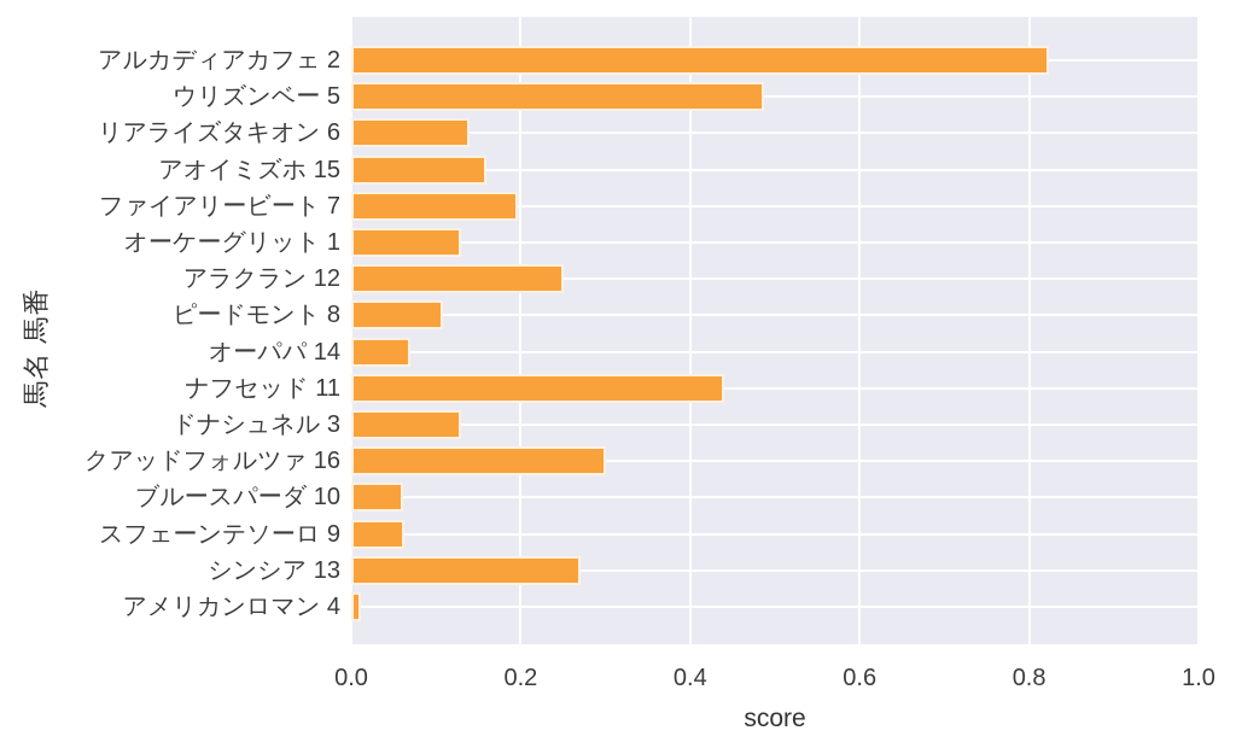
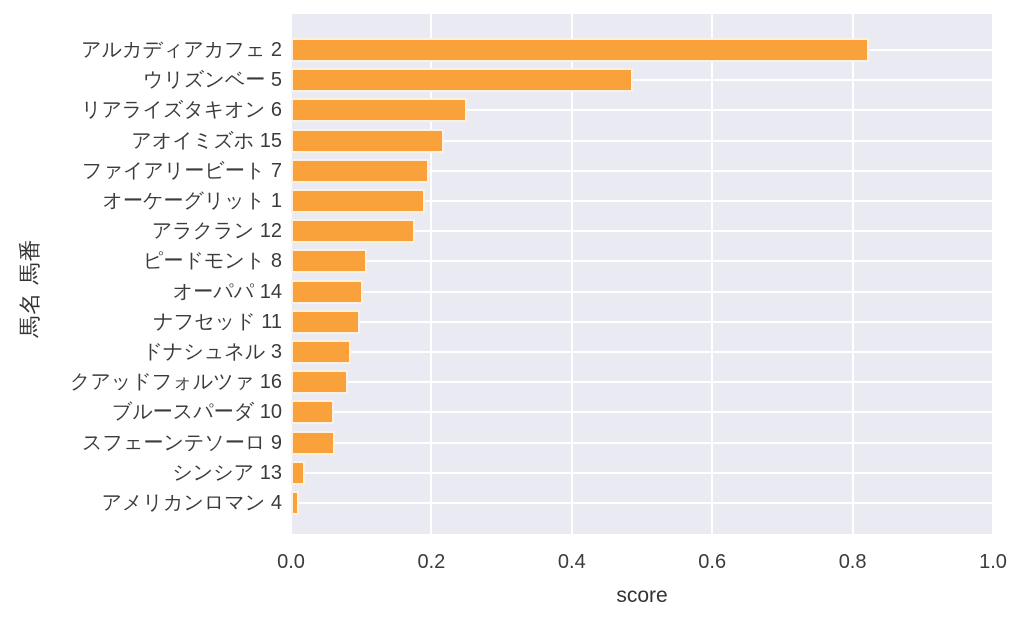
リアライズタキオン 6: 0.14 -> 0.25
アオイミズホ 15: 0.16 -> 0.22
オーケーグリット 1: 0.13 -> 0.19
アラクラン 12: 0.25 -> 0.18
オーパパ 14: 0.07 -> 0.10
ナフセッド 11: 0.44 -> 0.10
ドナシュネル 3: 0.13 -> 0.09
クアッドフォルツァ 16: 0.30 -> 0.08
シンシア 13: 0.27 -> 0.02
